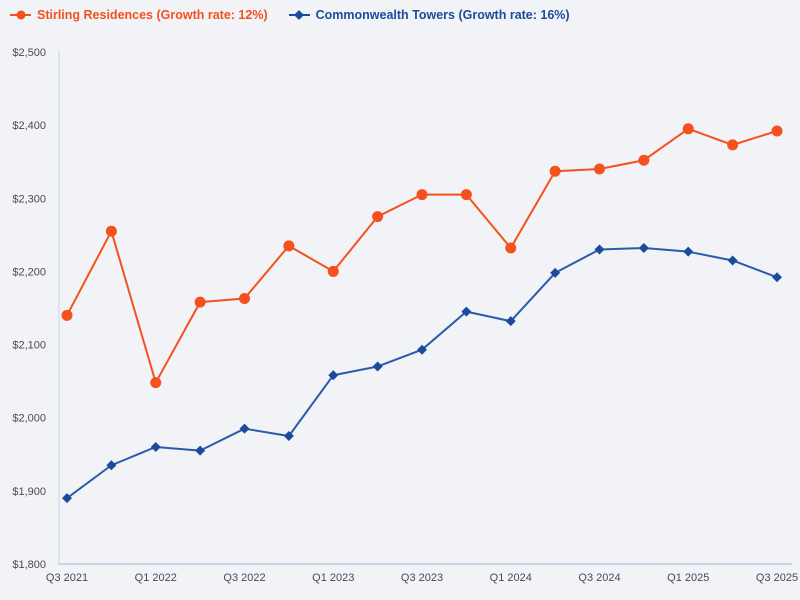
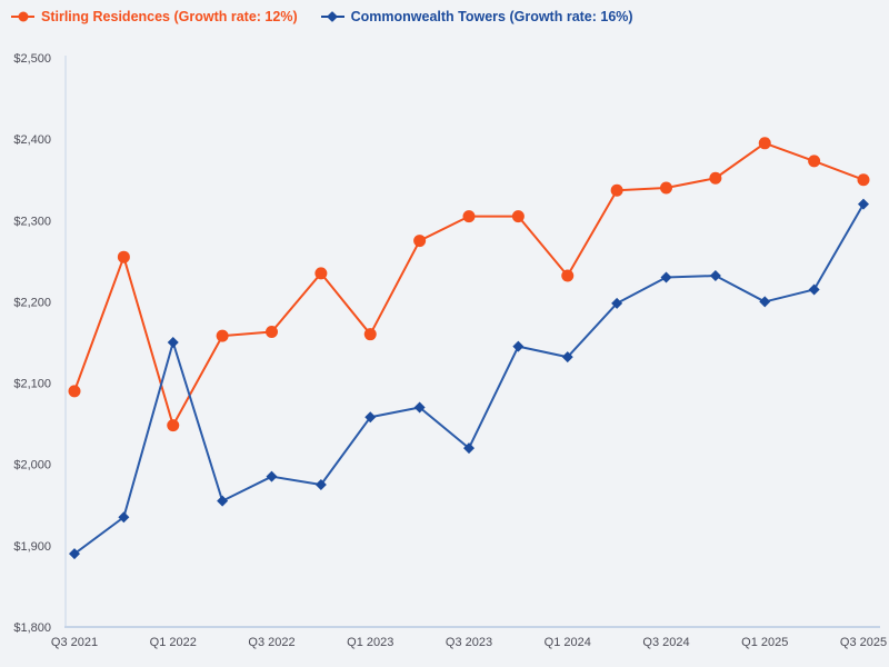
Stirling Residences (Growth rate: 12%)/Q3 2021: $2140 -> $2090
Commonwealth Towers (Growth rate: 16%)/Q1 2022: $1960 -> $2150
Stirling Residences (Growth rate: 12%)/Q1 2023: $2200 -> $2160
Commonwealth Towers (Growth rate: 16%)/Q3 2023: $2090 -> $2020
Commonwealth Towers (Growth rate: 16%)/Q1 2025: $2230 -> $2200
Stirling Residences (Growth rate: 12%)/Q3 2025: $2390 -> $2350
Commonwealth Towers (Growth rate: 16%)/Q3 2025: $2190 -> $2320
